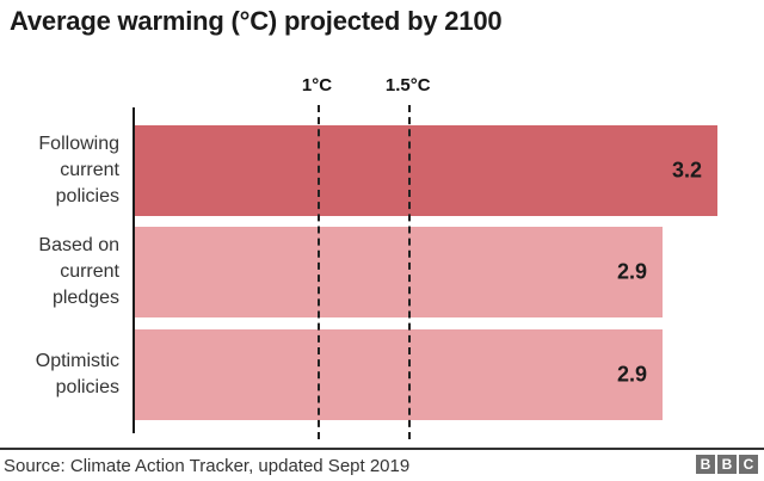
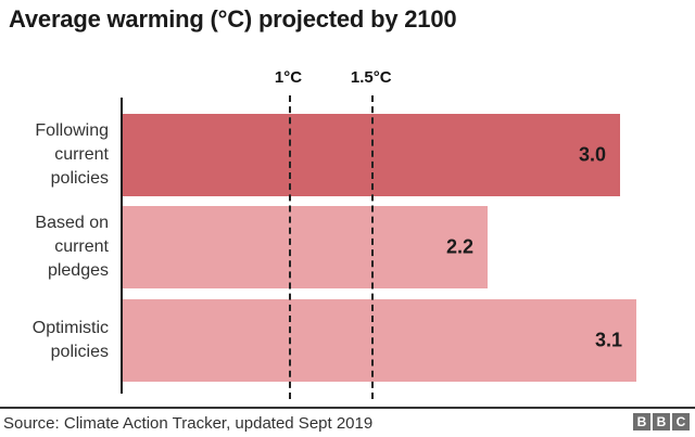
Following current policies: 3.2 -> 3.0
Based on current pledges: 2.9 -> 2.2
Optimistic policies: 2.9 -> 3.1
